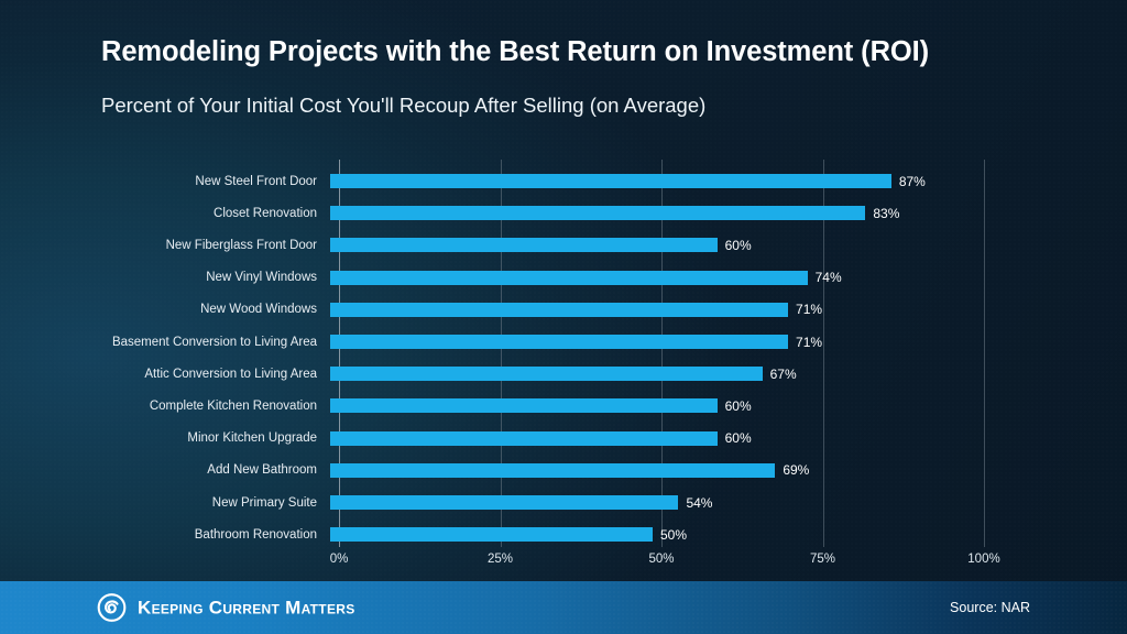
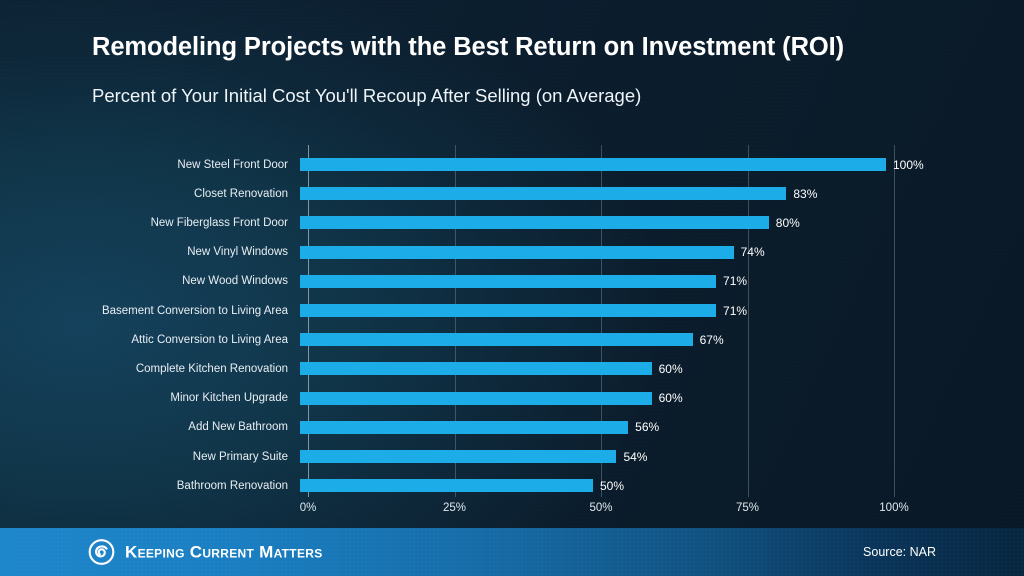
New Steel Front Door: 87% -> 100%
New Fiberglass Front Door: 60% -> 80%
Add New Bathroom: 69% -> 56%
